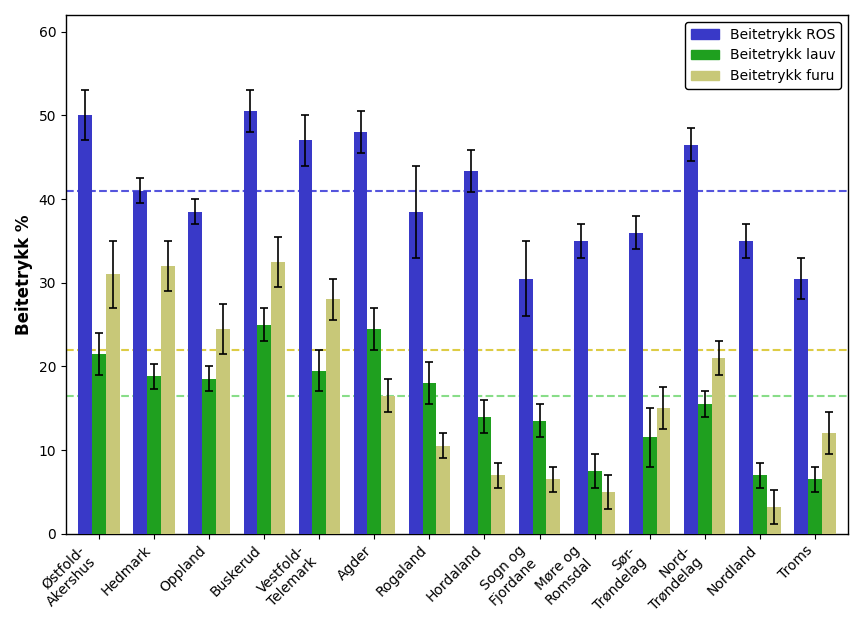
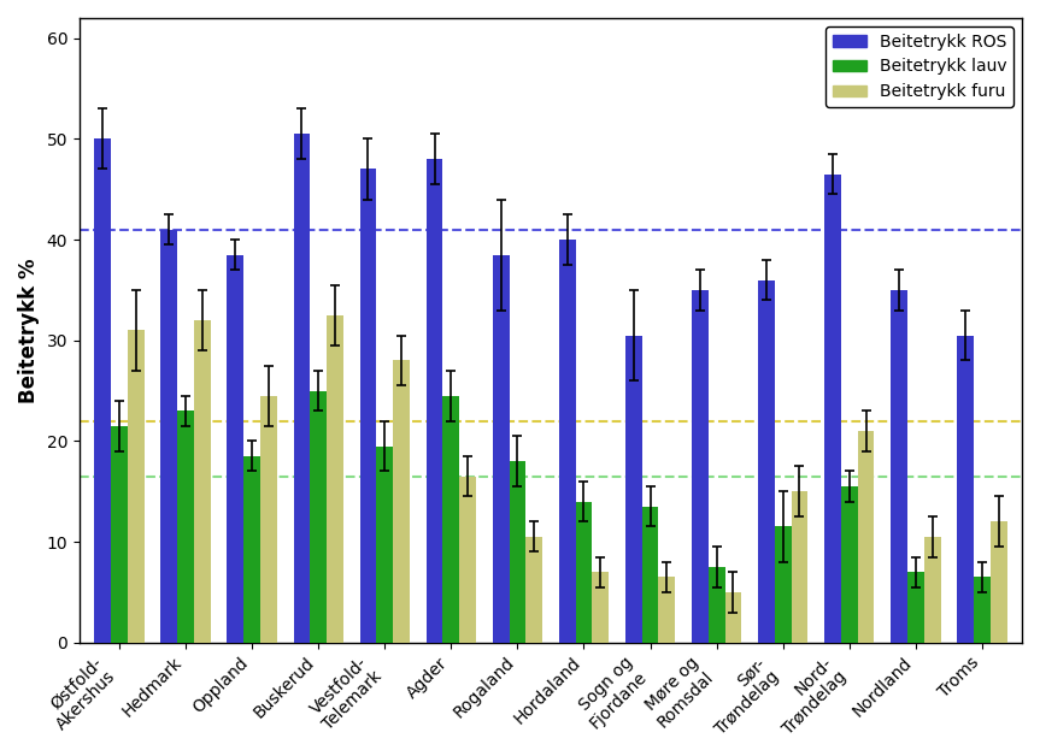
Beitetrykk lauv/Hedmark: 18.8 -> 23.0
Beitetrykk ROS/Hordaland: 43.4 -> 40.0
Beitetrykk furu/Nordland: 3.2 -> 10.5
